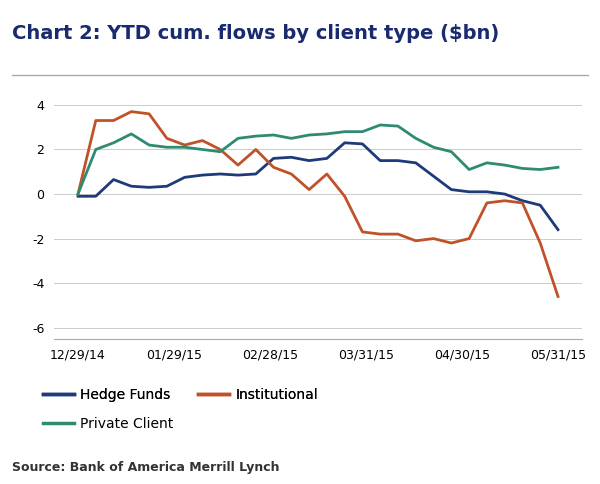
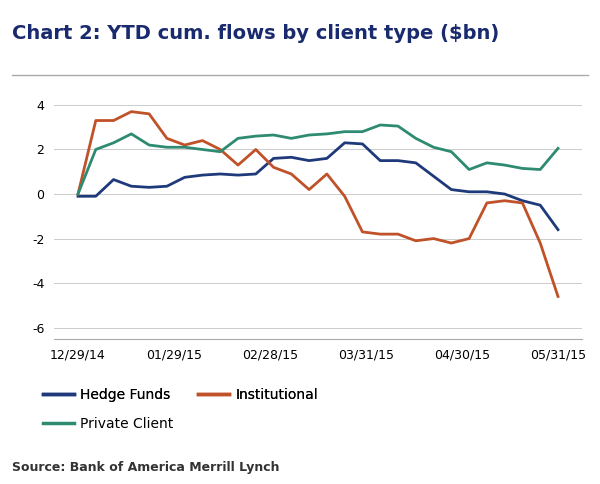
Private Client/05/31/15: 1.20 -> 2.05
